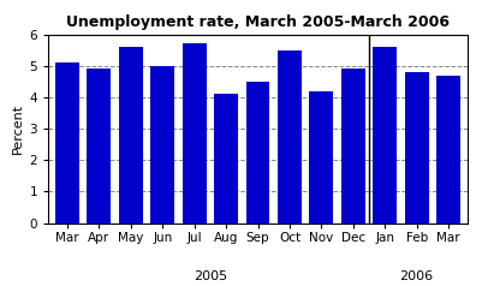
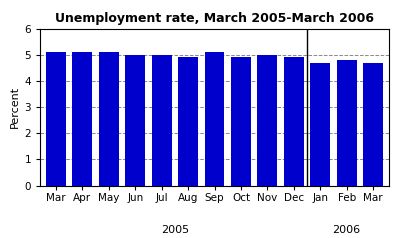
Apr: 4.9 -> 5.1
May: 5.6 -> 5.1
Jul: 5.7 -> 5.0
Aug: 4.1 -> 4.9
Sep: 4.5 -> 5.1
Oct: 5.5 -> 4.9
Nov: 4.2 -> 5.0
Jan: 5.6 -> 4.7
